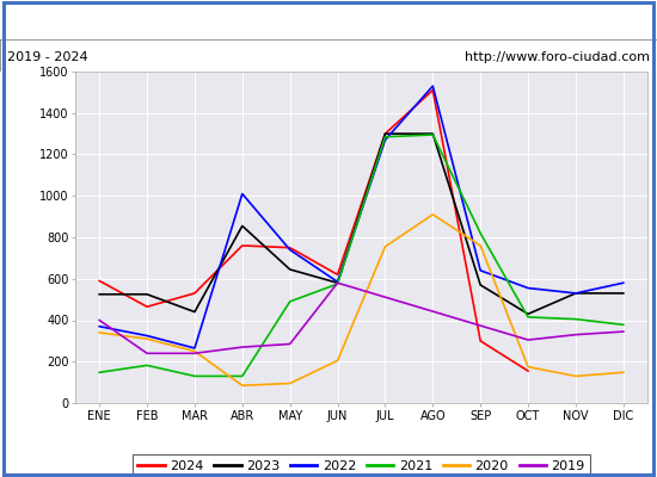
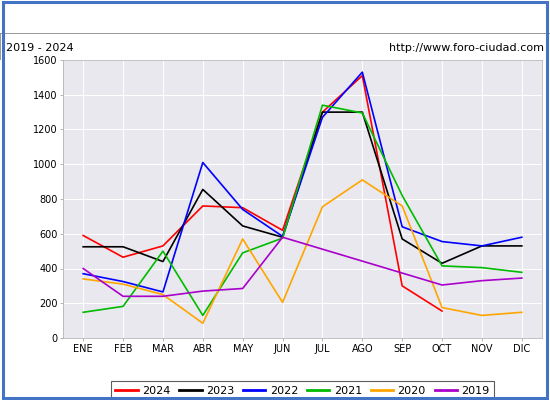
2021/MAR: 130 -> 500
2020/MAY: 100 -> 570
2021/JUL: 1280 -> 1340
